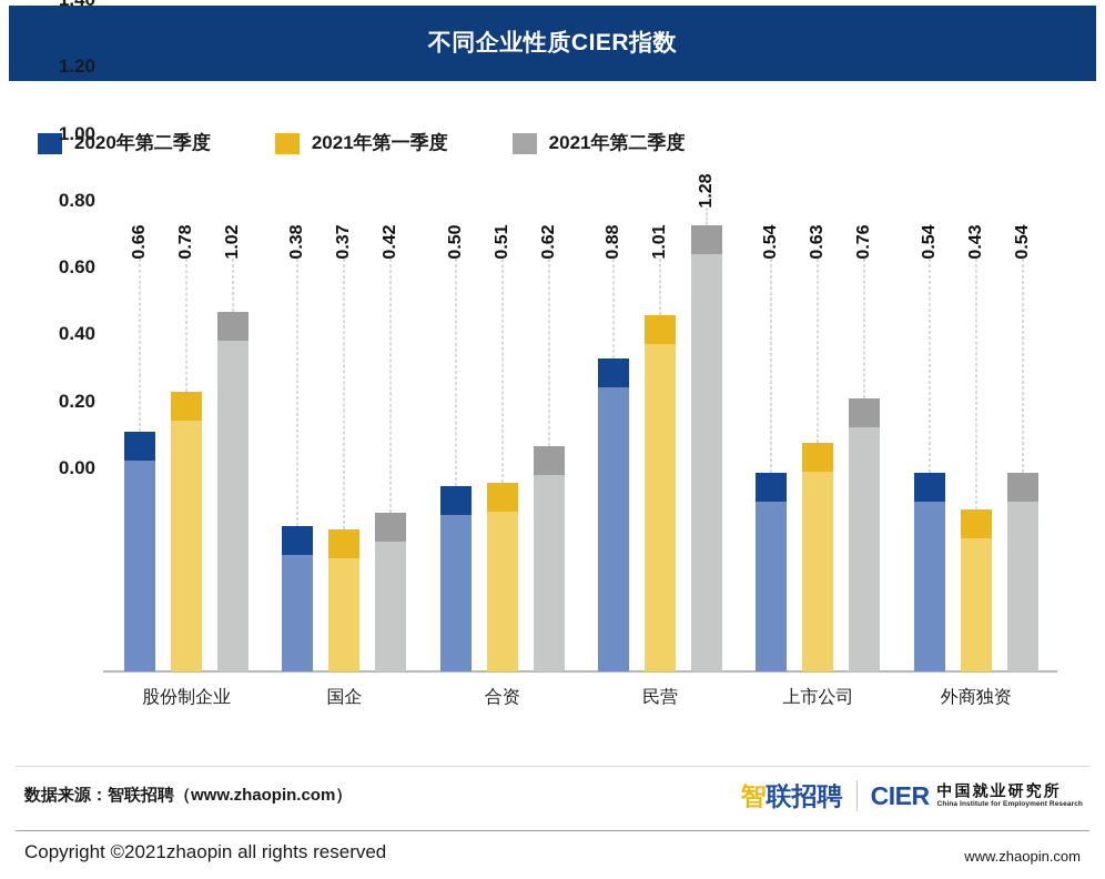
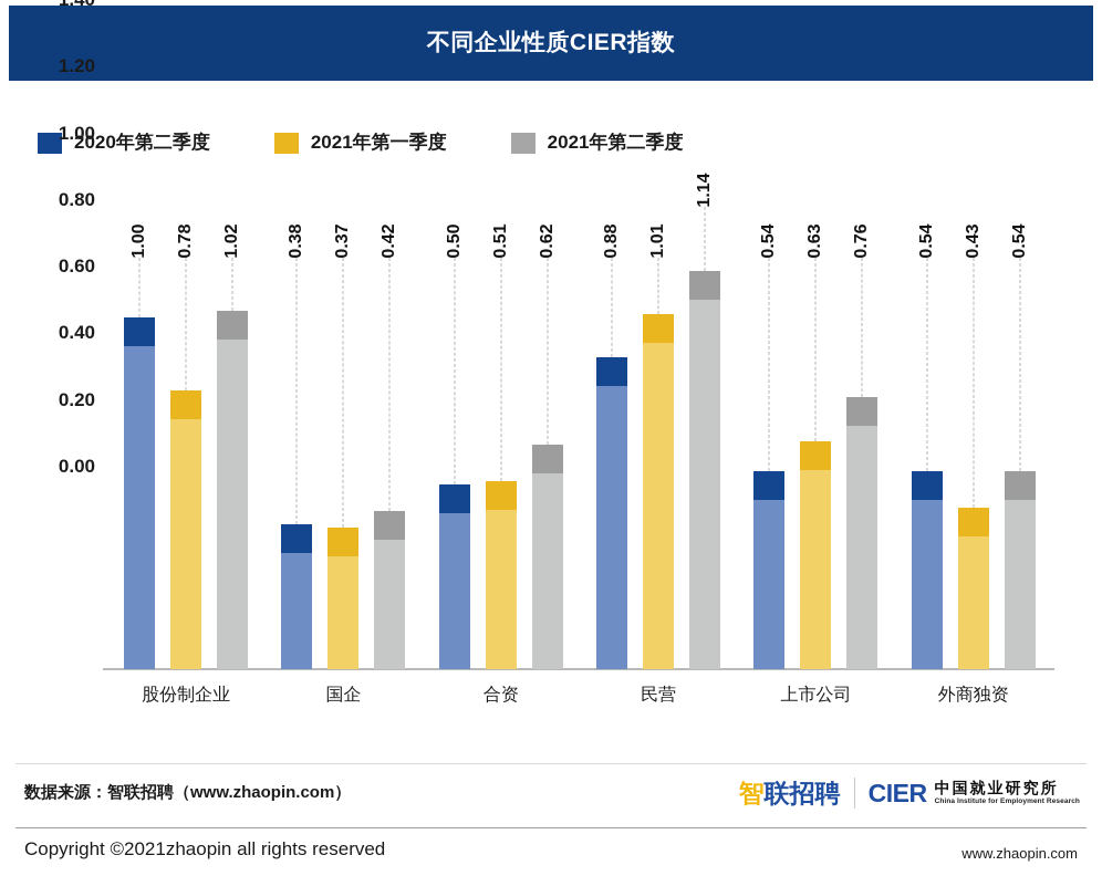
2020年第二季度/股份制企业: 0.66 -> 1.00
2021年第二季度/民营: 1.28 -> 1.14
